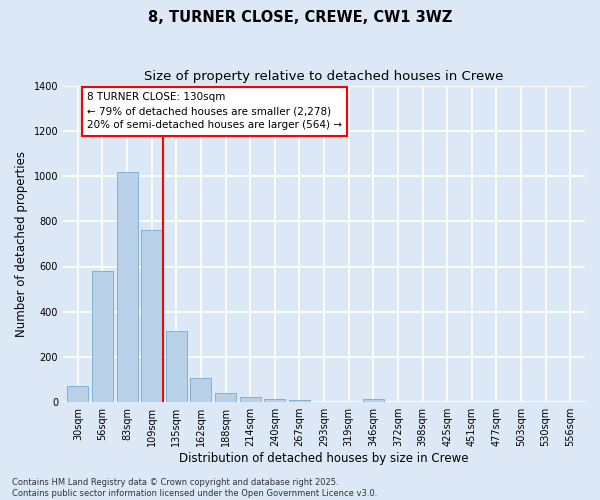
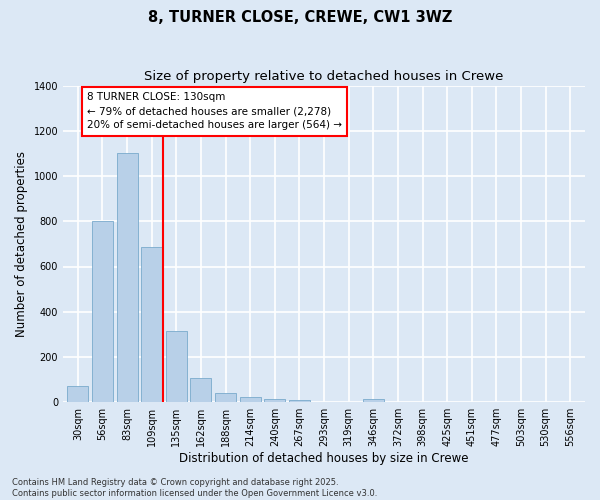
56sqm: 580 -> 800
83sqm: 1020 -> 1100
109sqm: 760 -> 685
